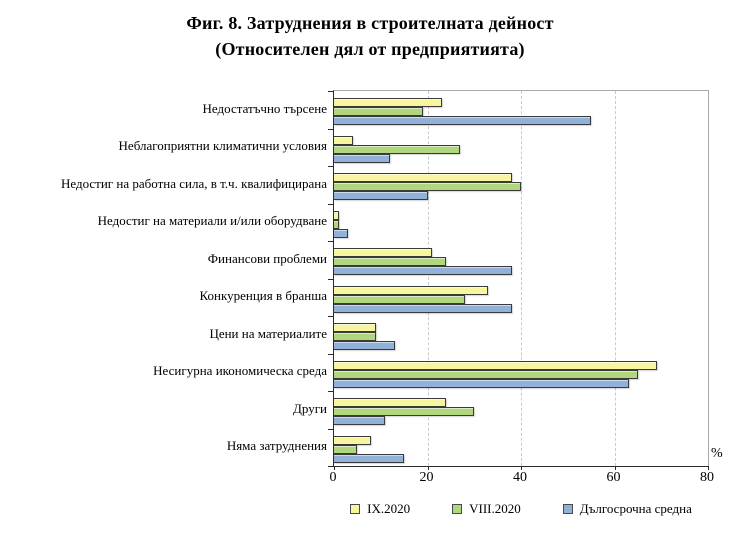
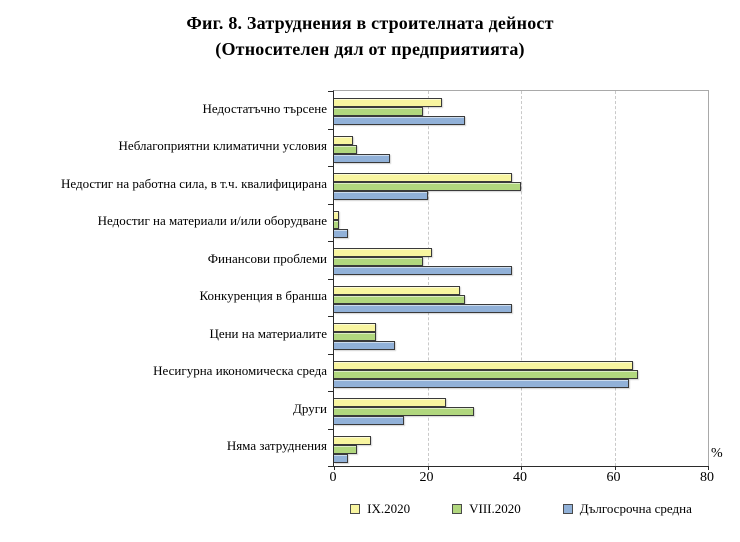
Дългосрочна средна/Недостатъчно търсене: 55 -> 28
VIII.2020/Неблагоприятни климатични условия: 27 -> 5
VIII.2020/Финансови проблеми: 24 -> 19
IX.2020/Конкуренция в бранша: 33 -> 27
IX.2020/Несигурна икономическа среда: 69 -> 64
Дългосрочна средна/Други: 11 -> 15
Дългосрочна средна/Няма затруднения: 15 -> 3
